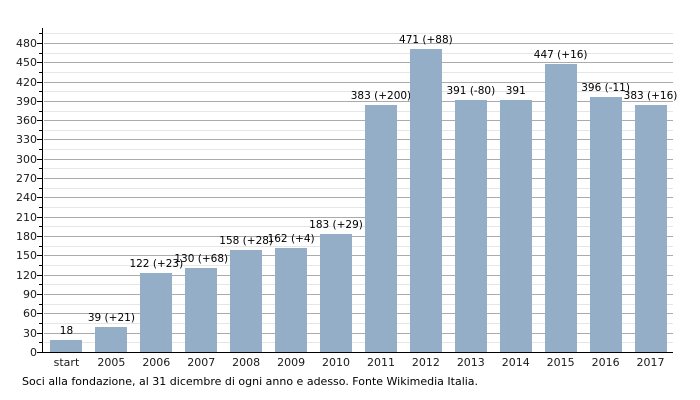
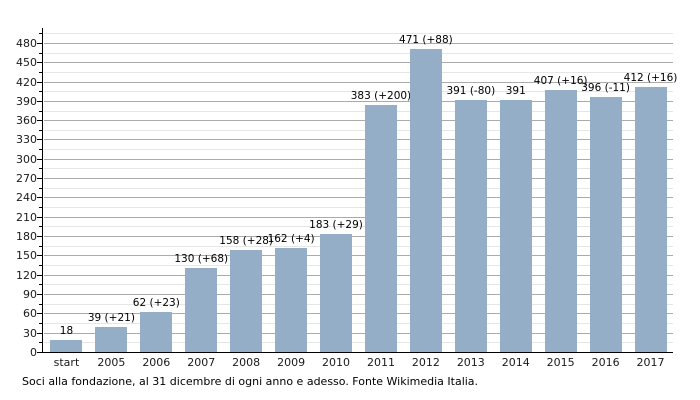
2006: 122 -> 62
2015: 447 -> 407
2017: 383 -> 412
